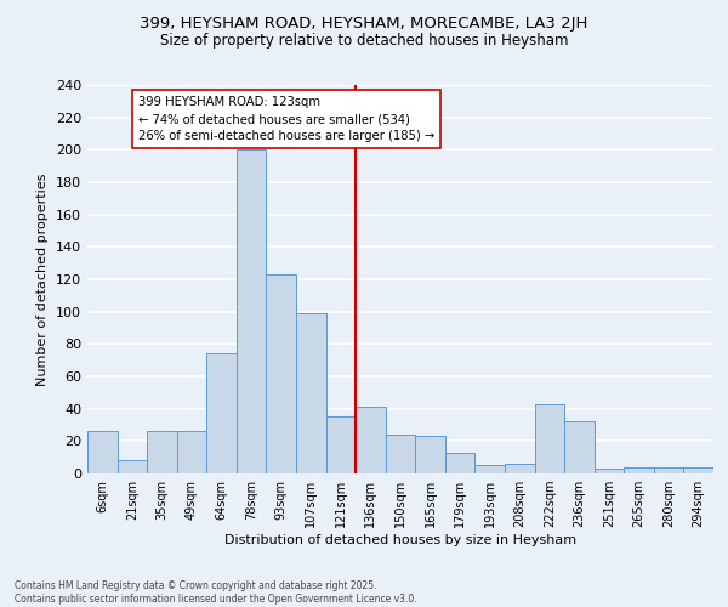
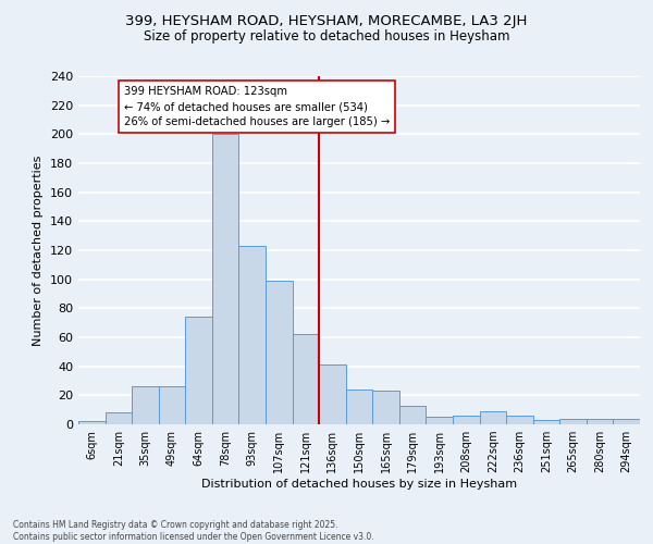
6sqm: 26 -> 2
121sqm: 35 -> 62
222sqm: 43 -> 9
236sqm: 32 -> 6
